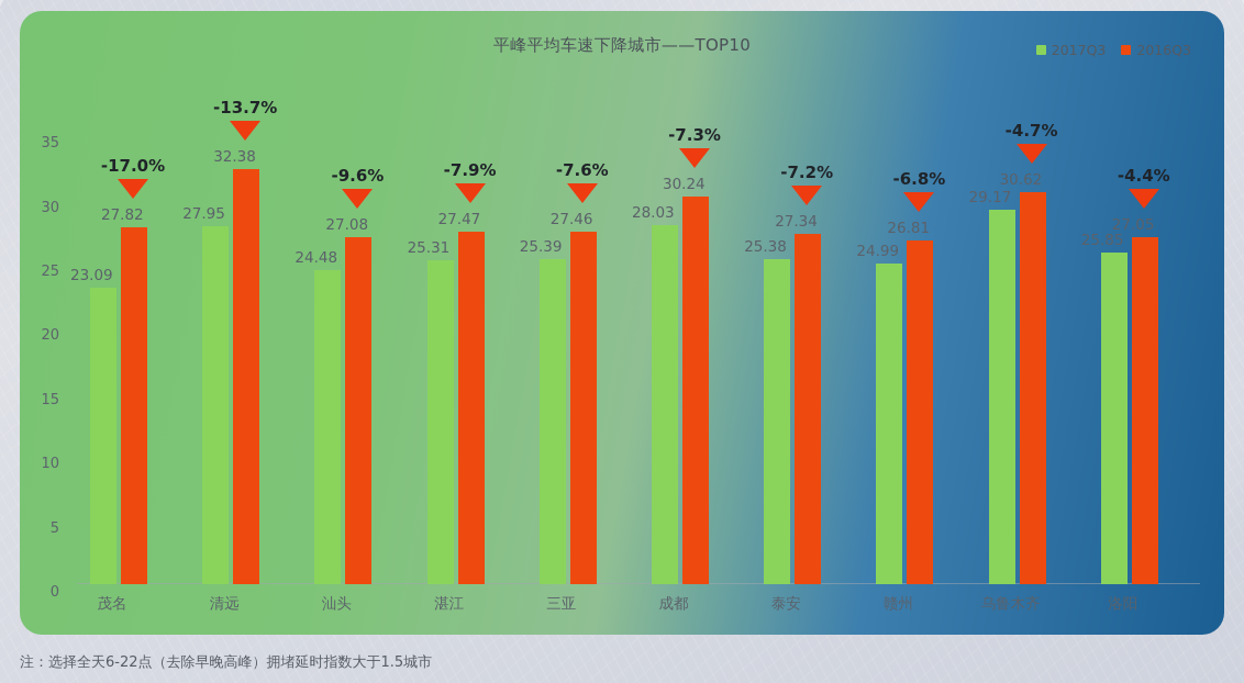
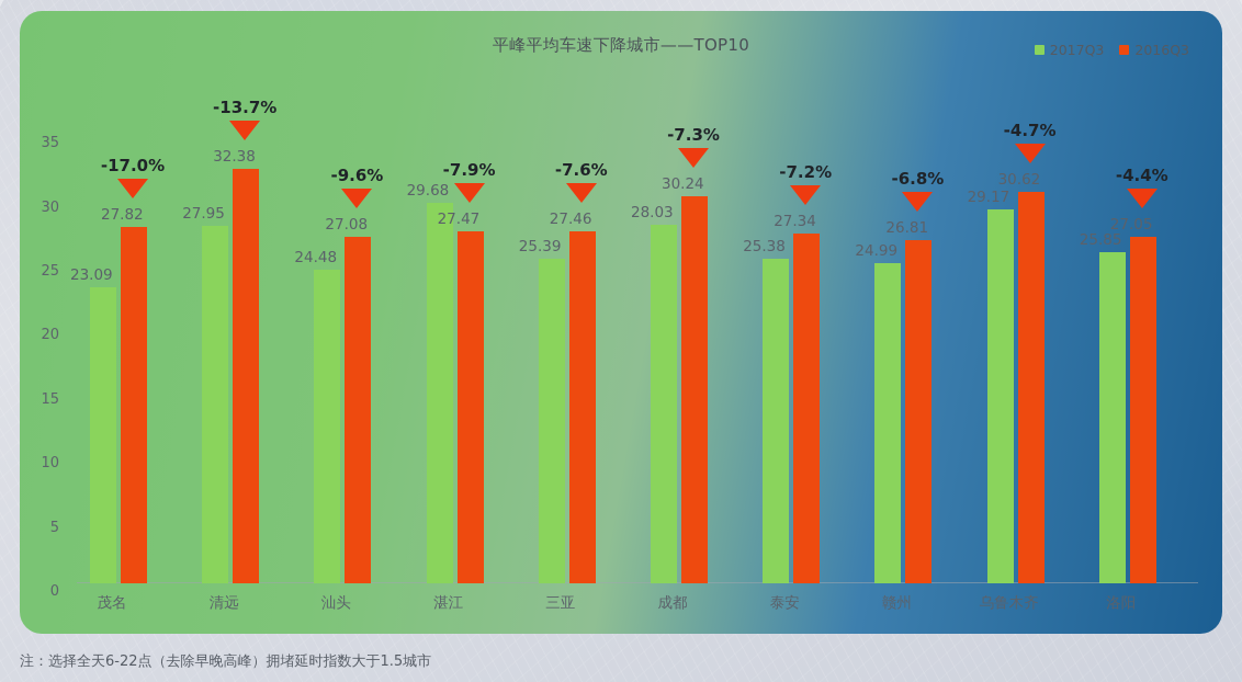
2017Q3/湛江: 25.31 -> 29.68
